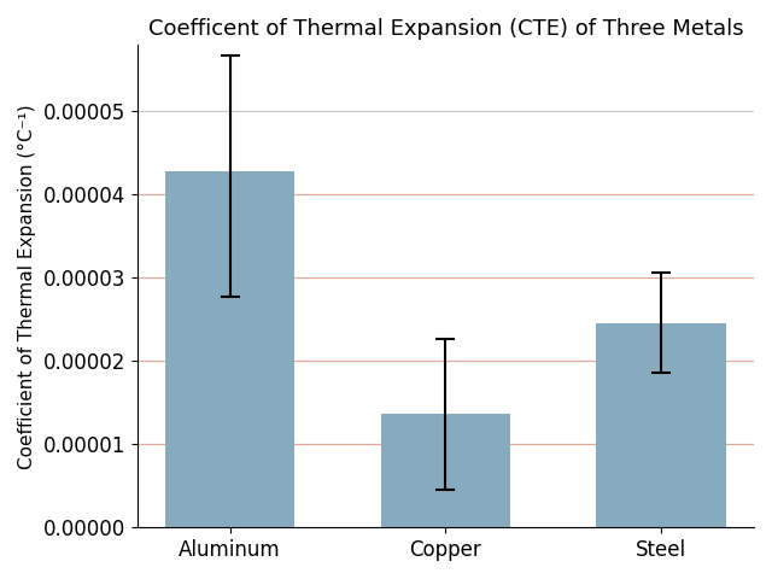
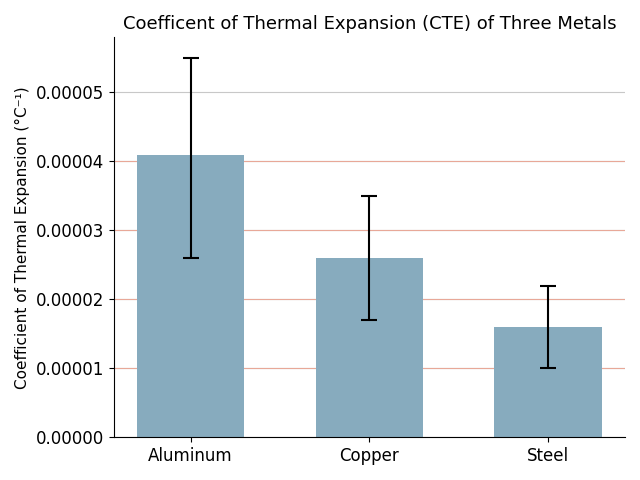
Aluminum: 0.0000428 -> 0.0000410
Copper: 0.0000136 -> 0.0000260
Steel: 0.0000246 -> 0.0000160
